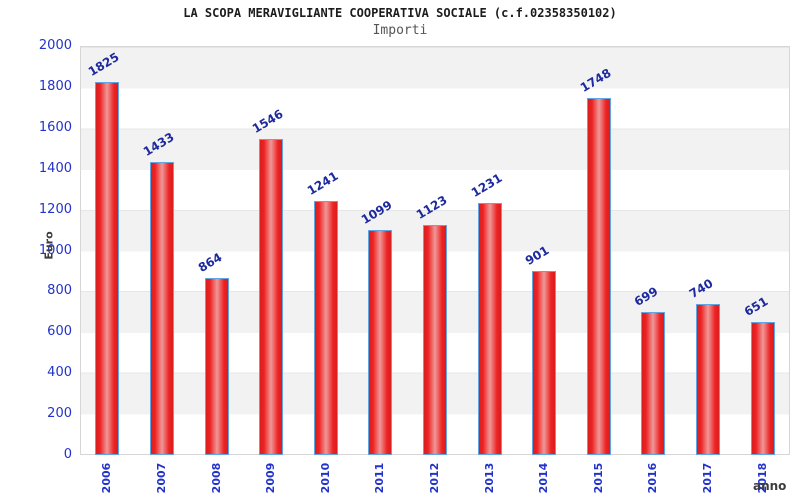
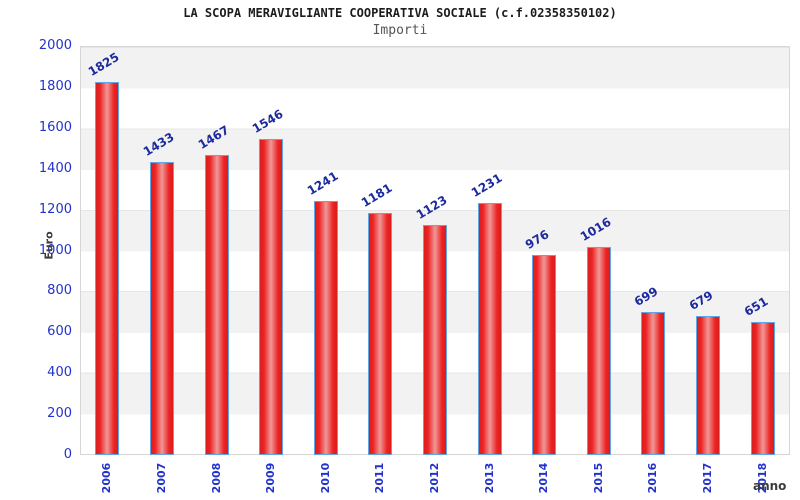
2008: 864 -> 1467
2011: 1099 -> 1181
2014: 901 -> 976
2015: 1748 -> 1016
2017: 740 -> 679
